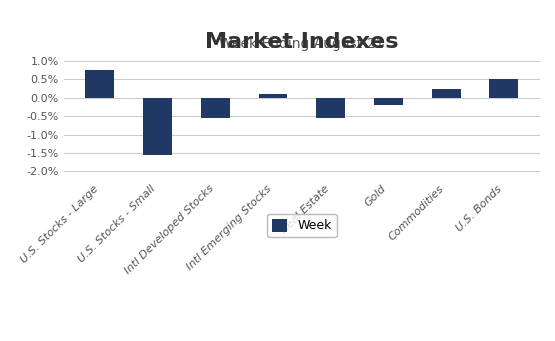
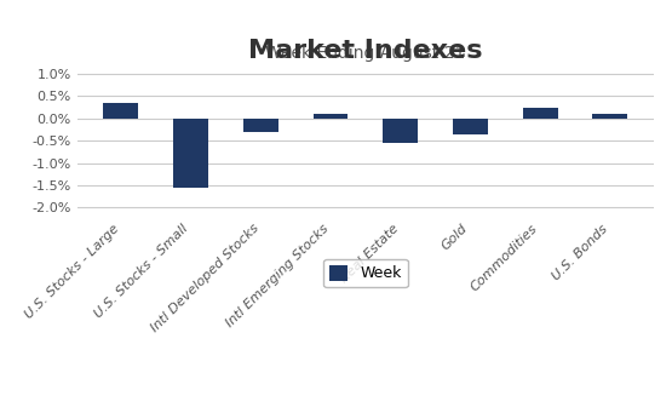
U.S. Stocks - Large: 0.75% -> 0.35%
Intl Developed Stocks: -0.55% -> -0.30%
Gold: -0.20% -> -0.35%
U.S. Bonds: 0.50% -> 0.10%
